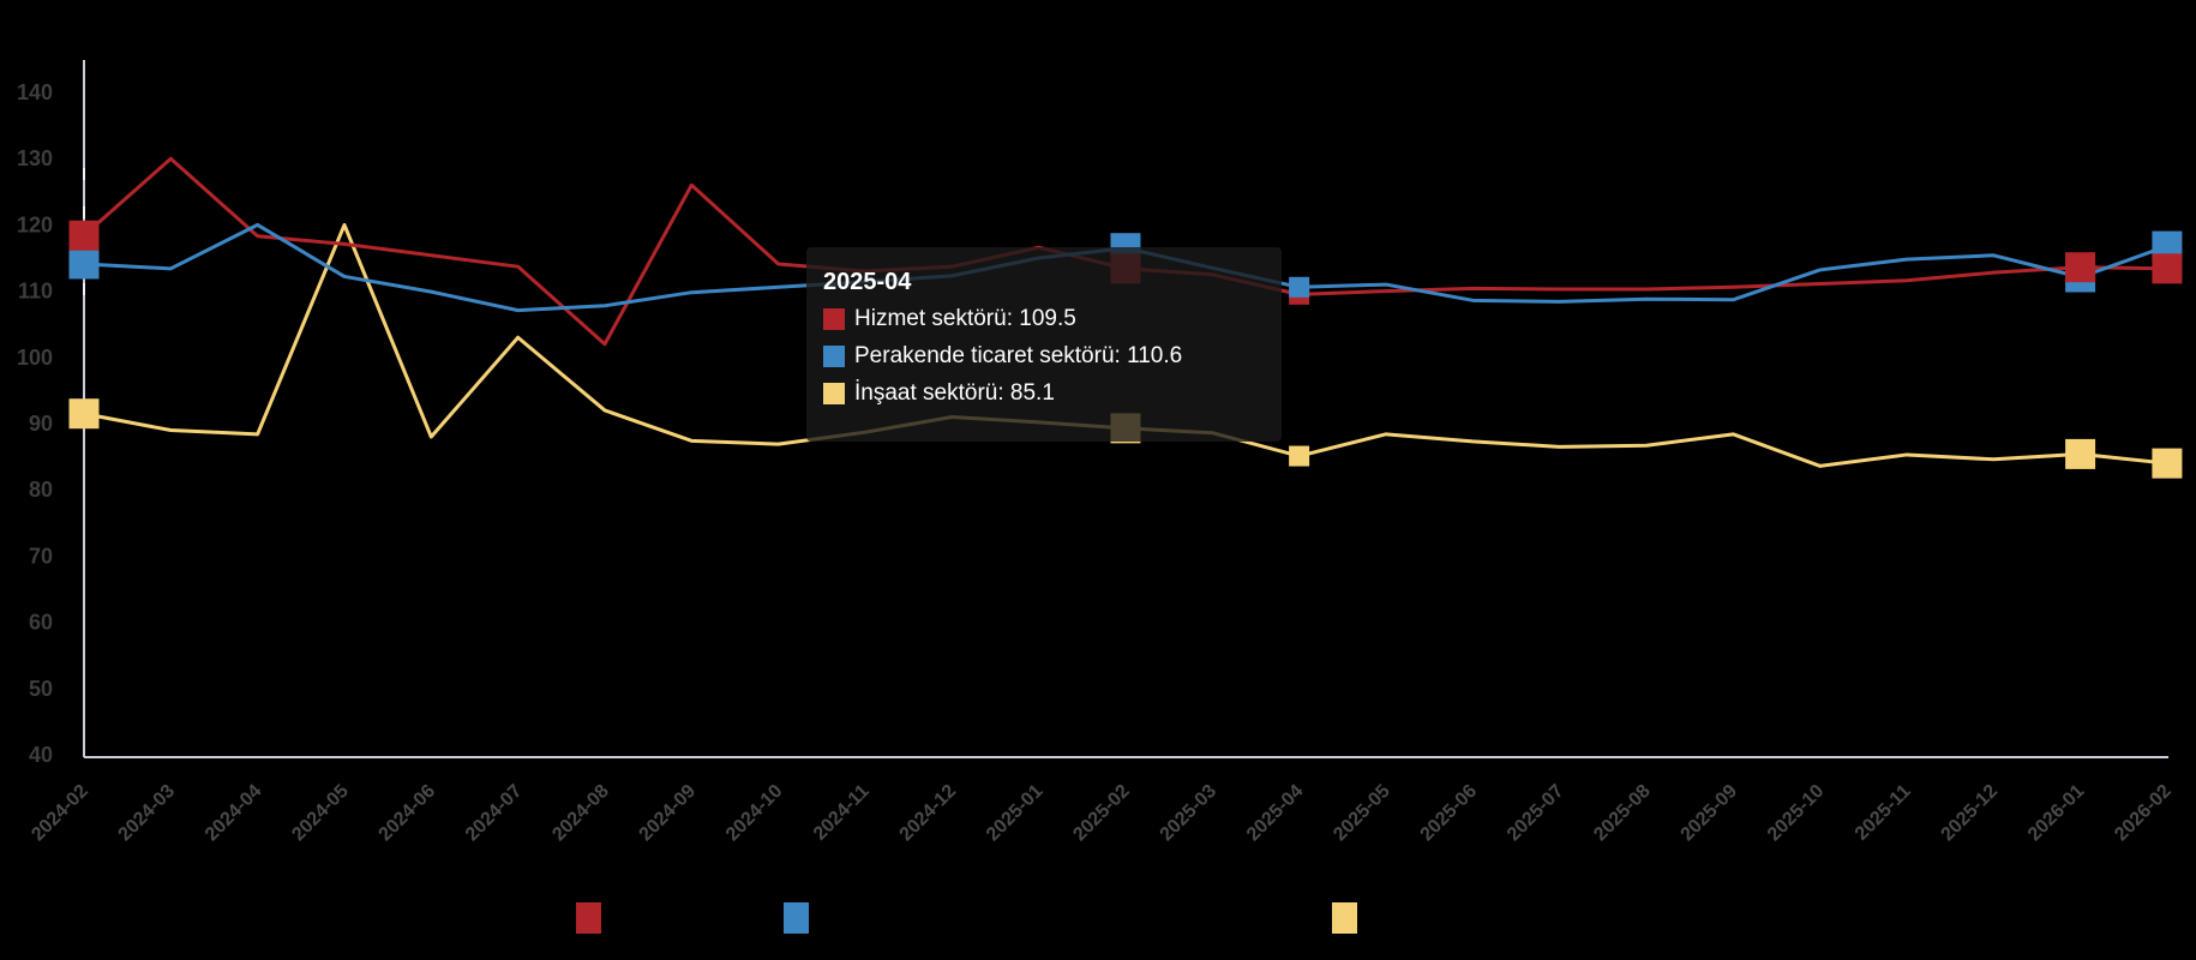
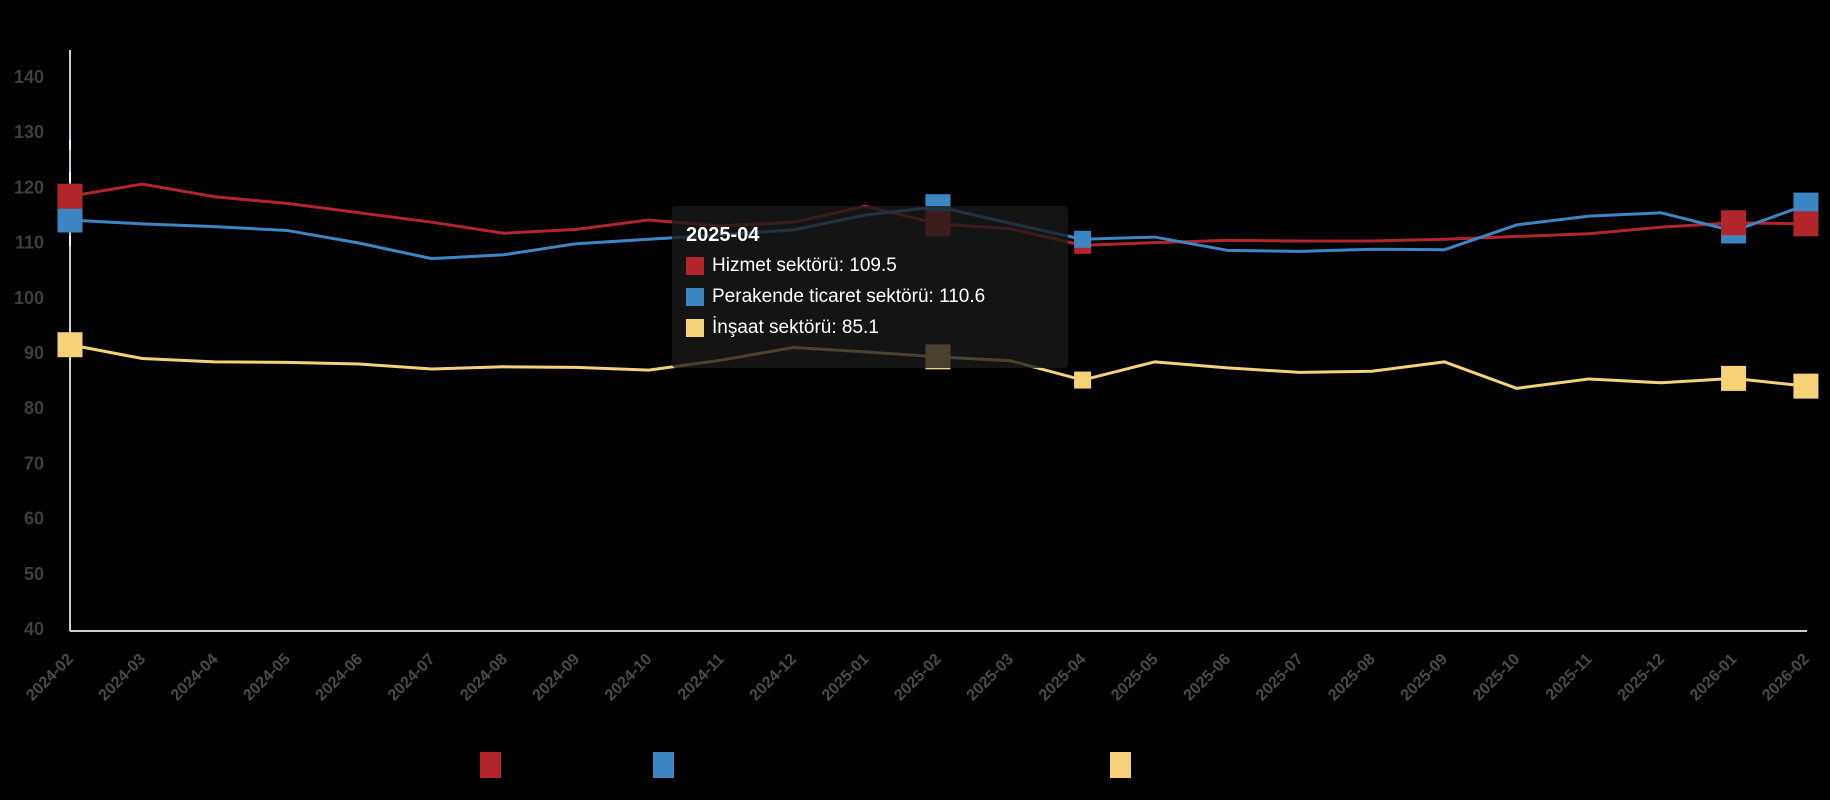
Hizmet sektörü/2024-03: 130 -> 121
Perakende ticaret sektörü/2024-04: 120 -> 113
İnşaat sektörü/2024-05: 120 -> 88
İnşaat sektörü/2024-07: 103 -> 87
Hizmet sektörü/2024-08: 102 -> 112
İnşaat sektörü/2024-08: 92 -> 88
Hizmet sektörü/2024-09: 126 -> 112
